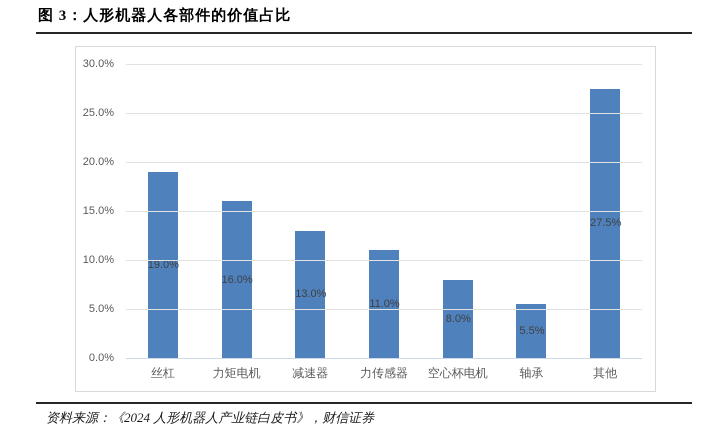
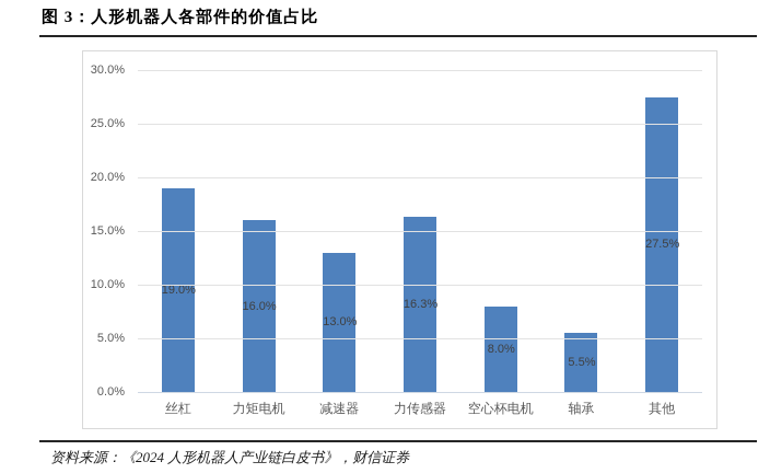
力传感器: 11.0% -> 16.3%
